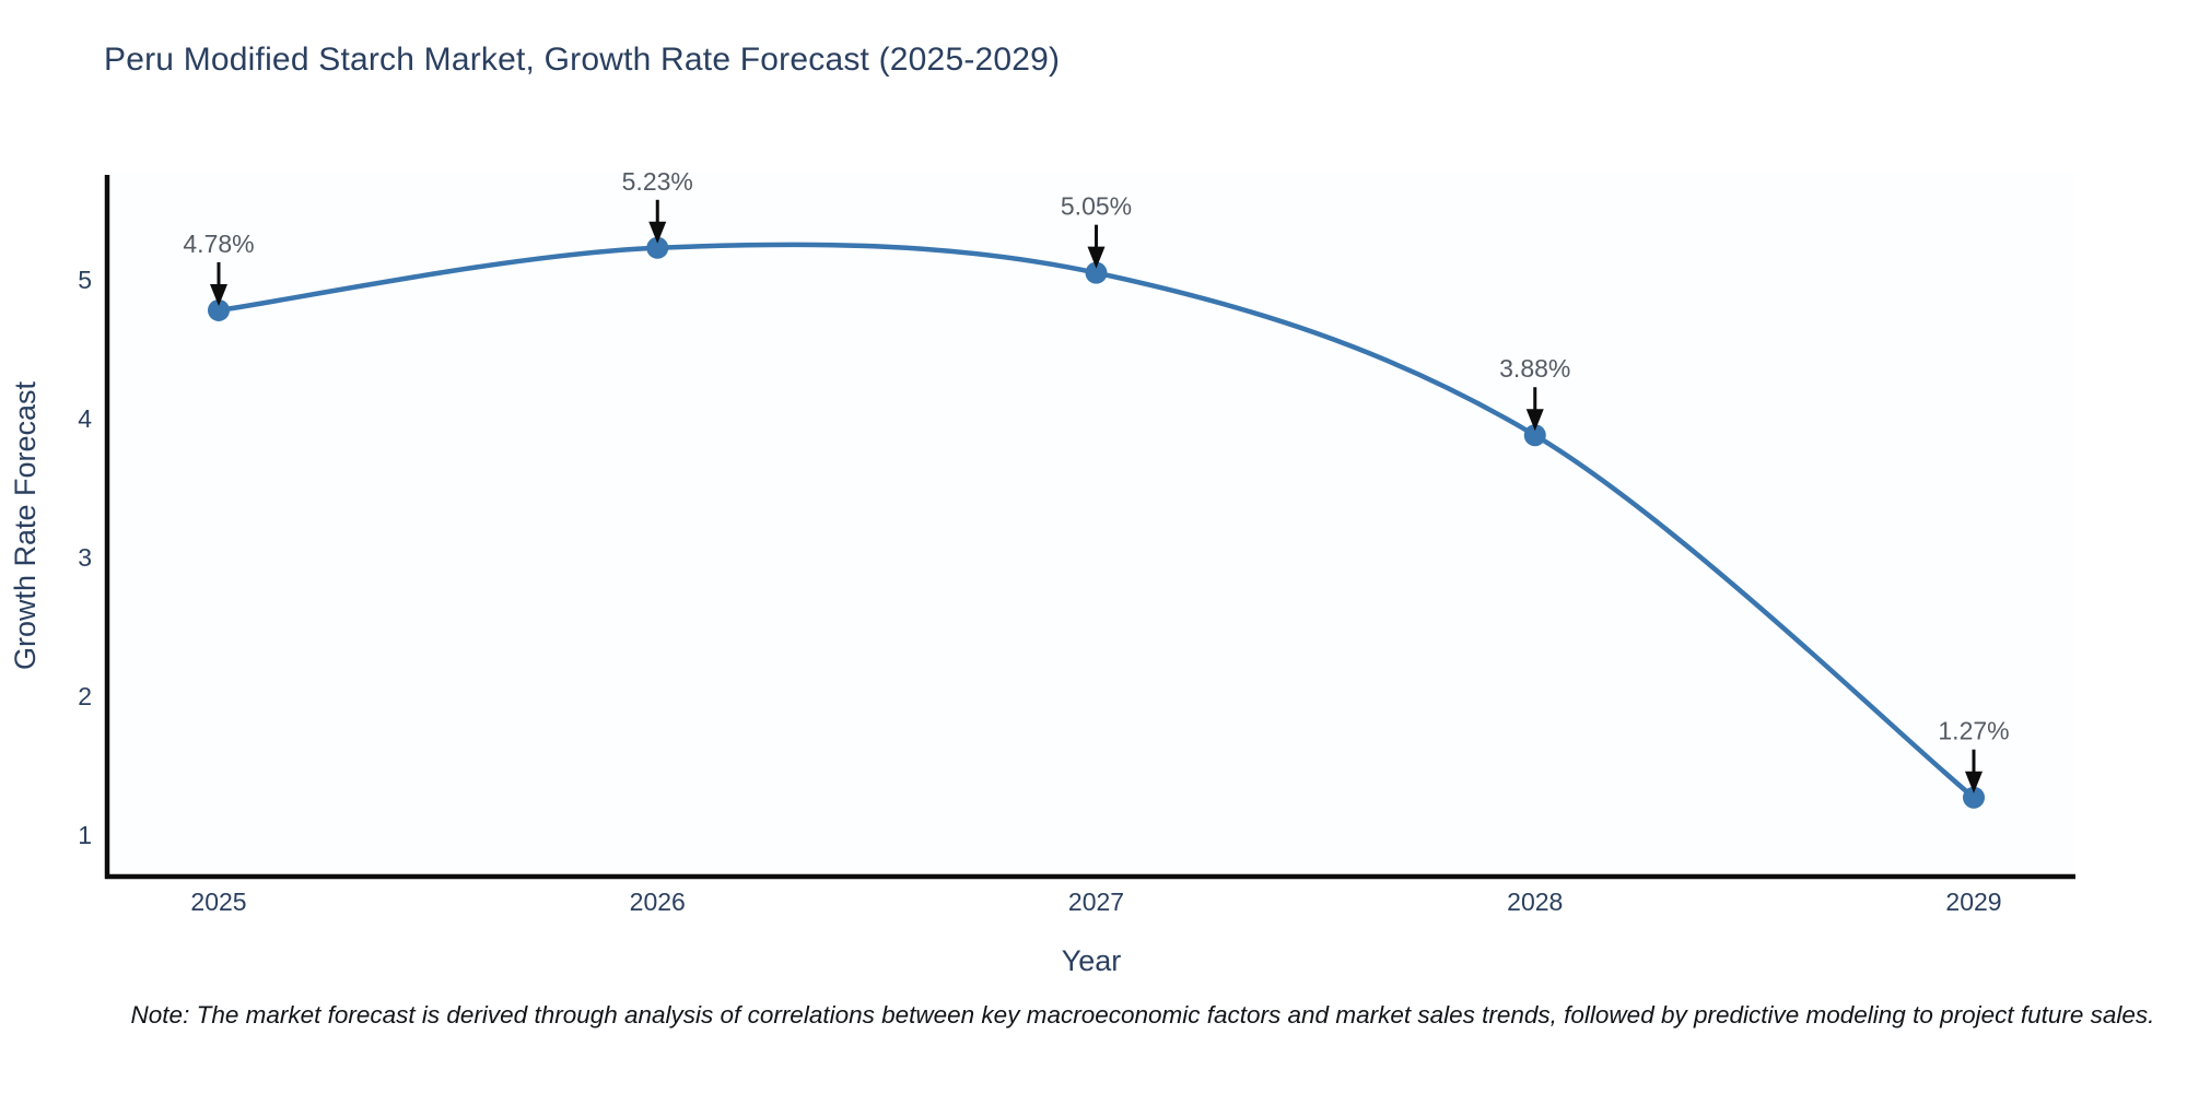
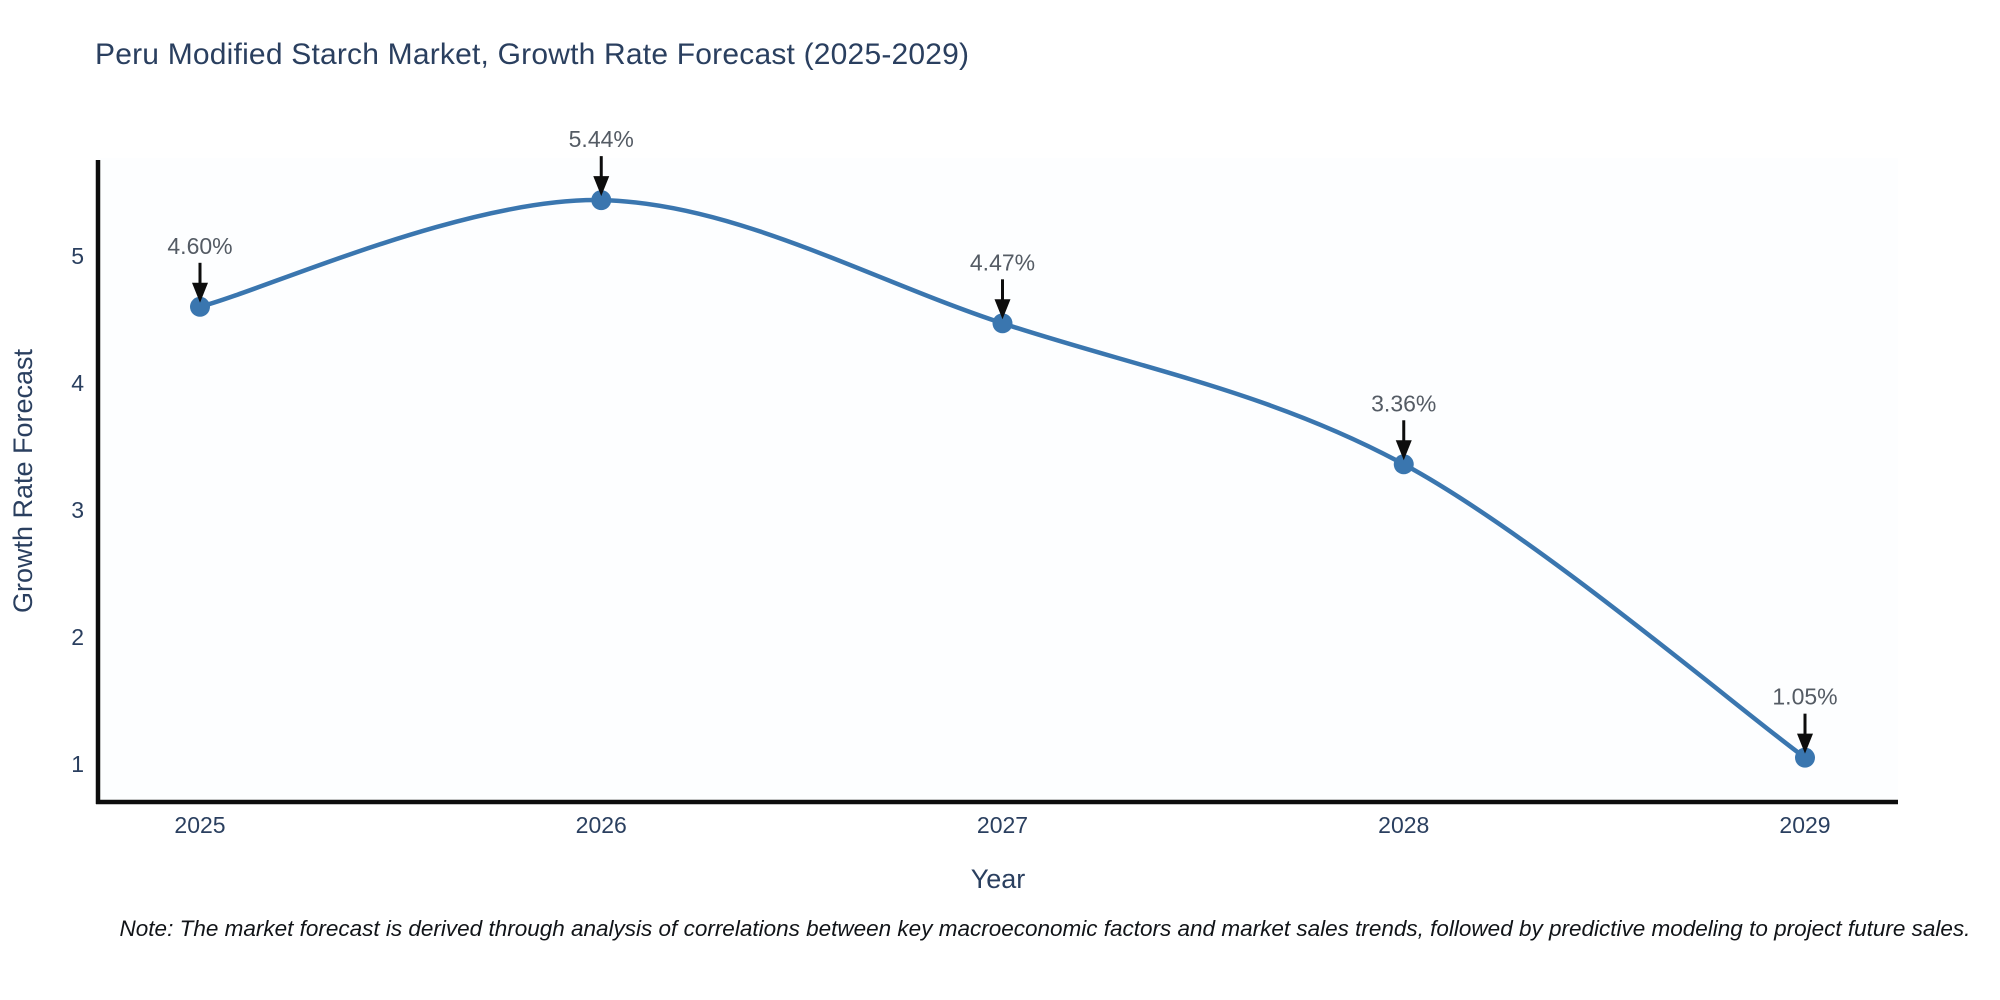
2025: 4.78% -> 4.60%
2026: 5.23% -> 5.44%
2027: 5.05% -> 4.47%
2028: 3.88% -> 3.36%
2029: 1.27% -> 1.05%
